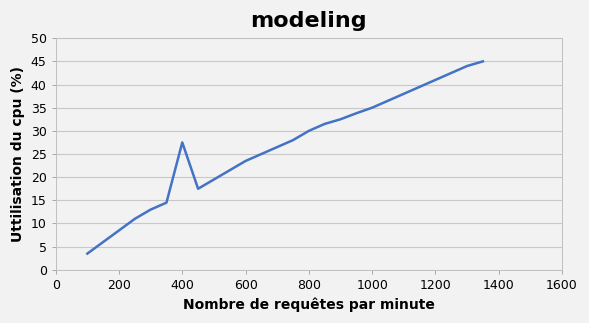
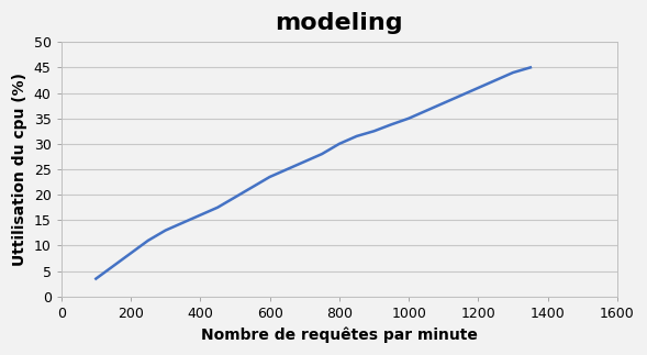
400: 27.5 -> 16.0
